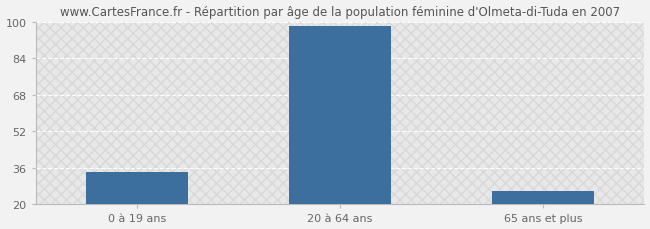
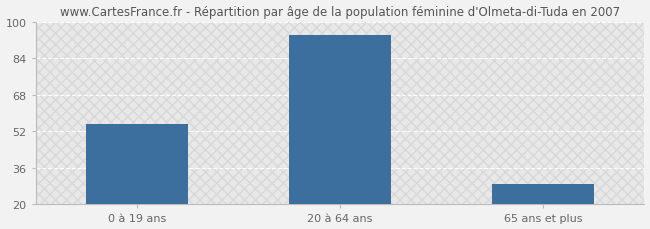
0 à 19 ans: 34 -> 55
20 à 64 ans: 98 -> 94
65 ans et plus: 26 -> 29
